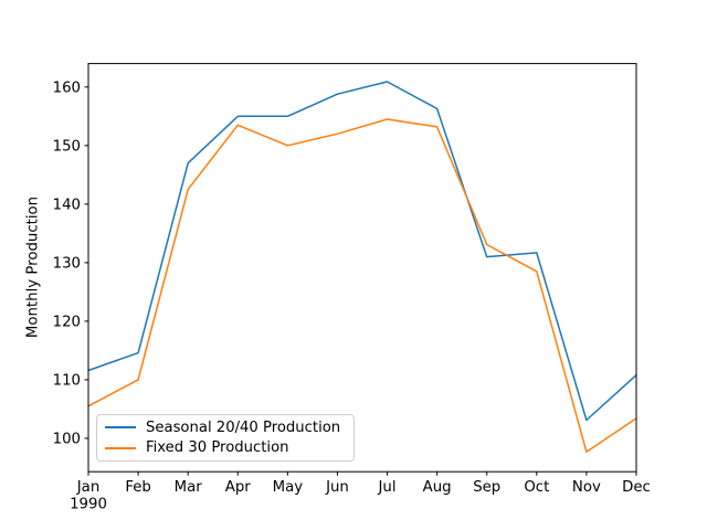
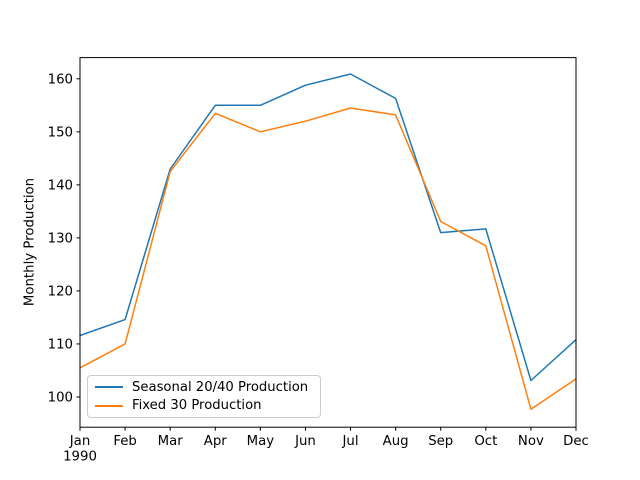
Seasonal 20/40 Production/Mar: 147 -> 143
